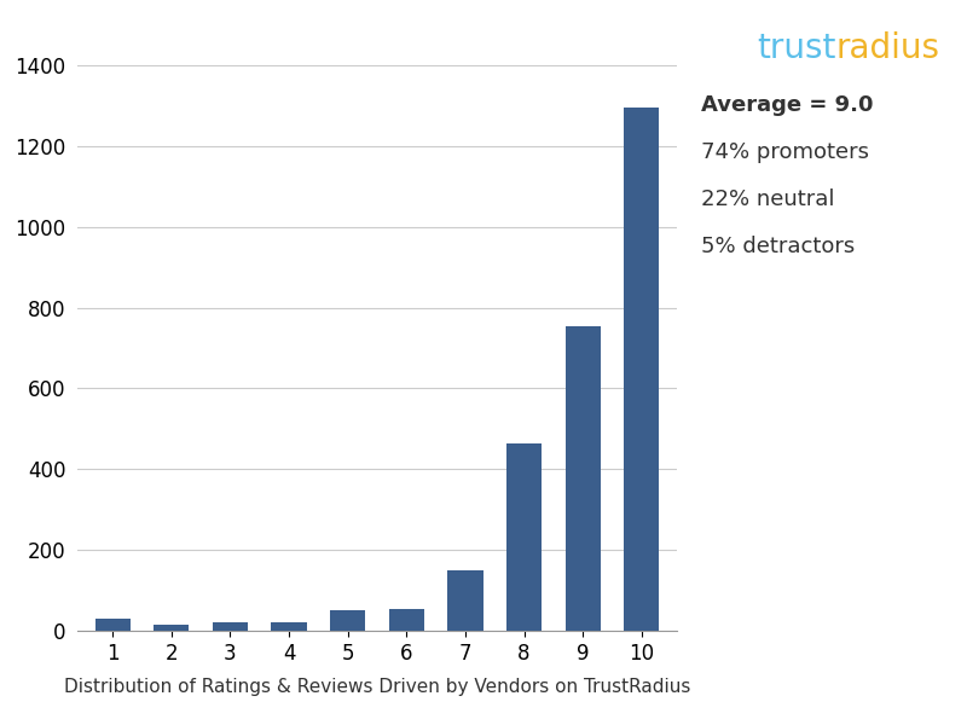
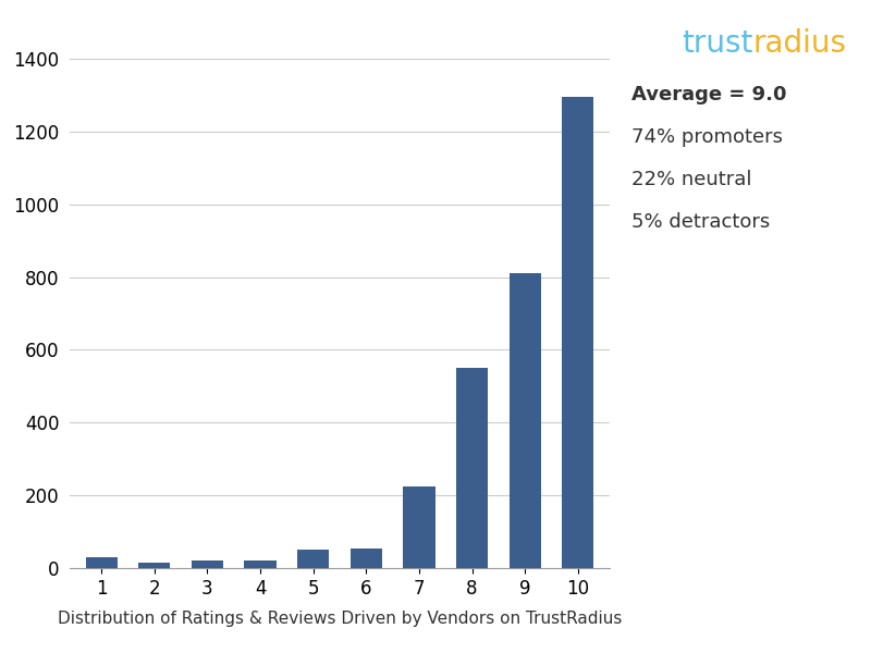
7: 150 -> 225
8: 465 -> 550
9: 755 -> 810
